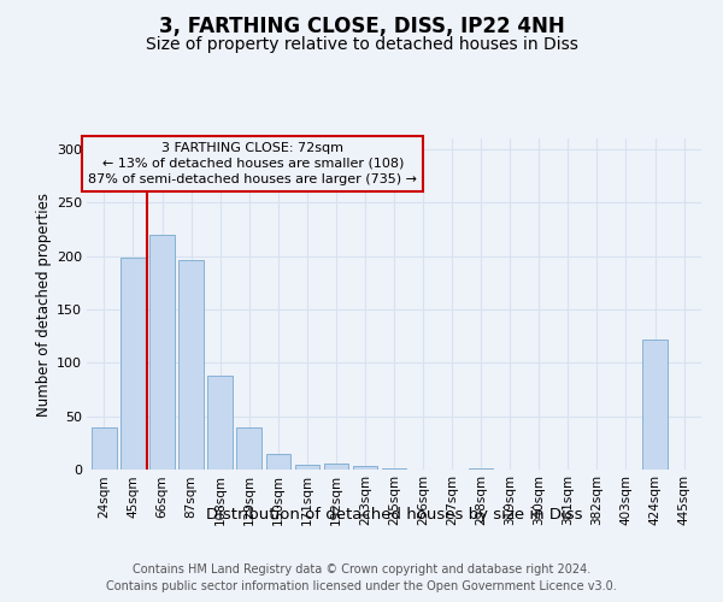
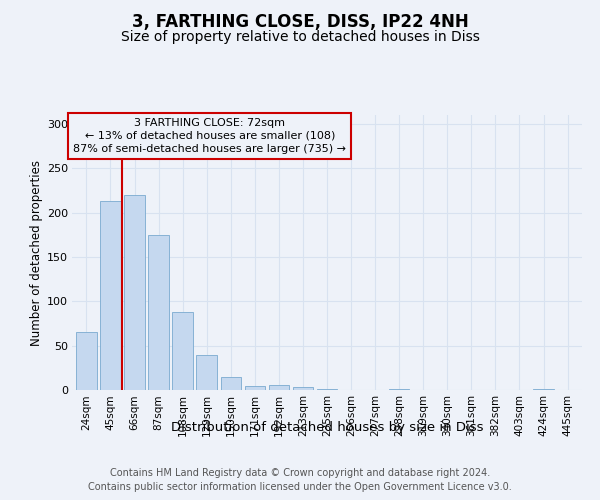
24sqm: 40 -> 65
45sqm: 198 -> 213
87sqm: 196 -> 175
424sqm: 122 -> 1
